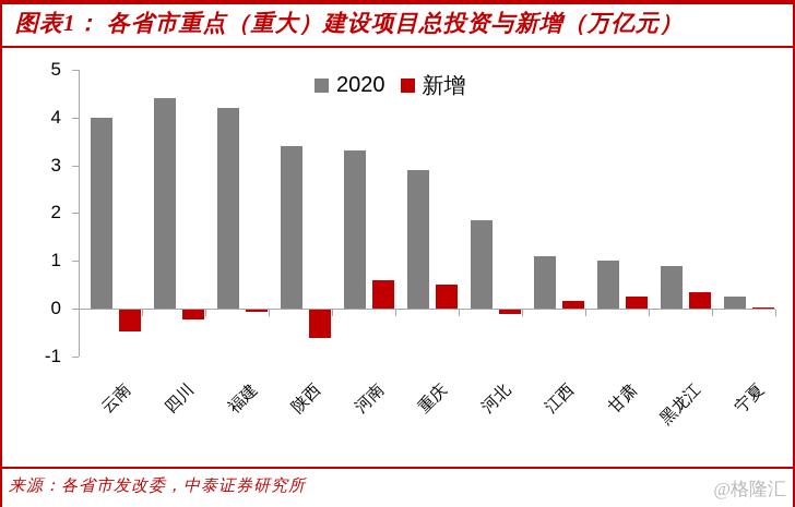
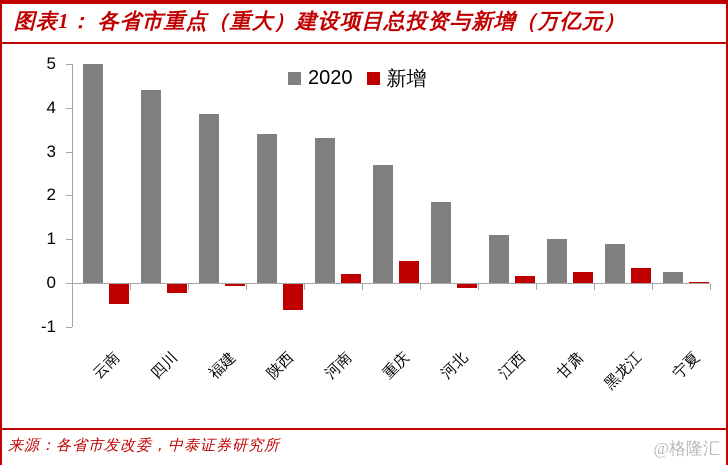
2020/云南: 4.0 -> 5.0
2020/福建: 4.2 -> 3.9
新增/河南: 0.6 -> 0.2
2020/重庆: 2.9 -> 2.7
